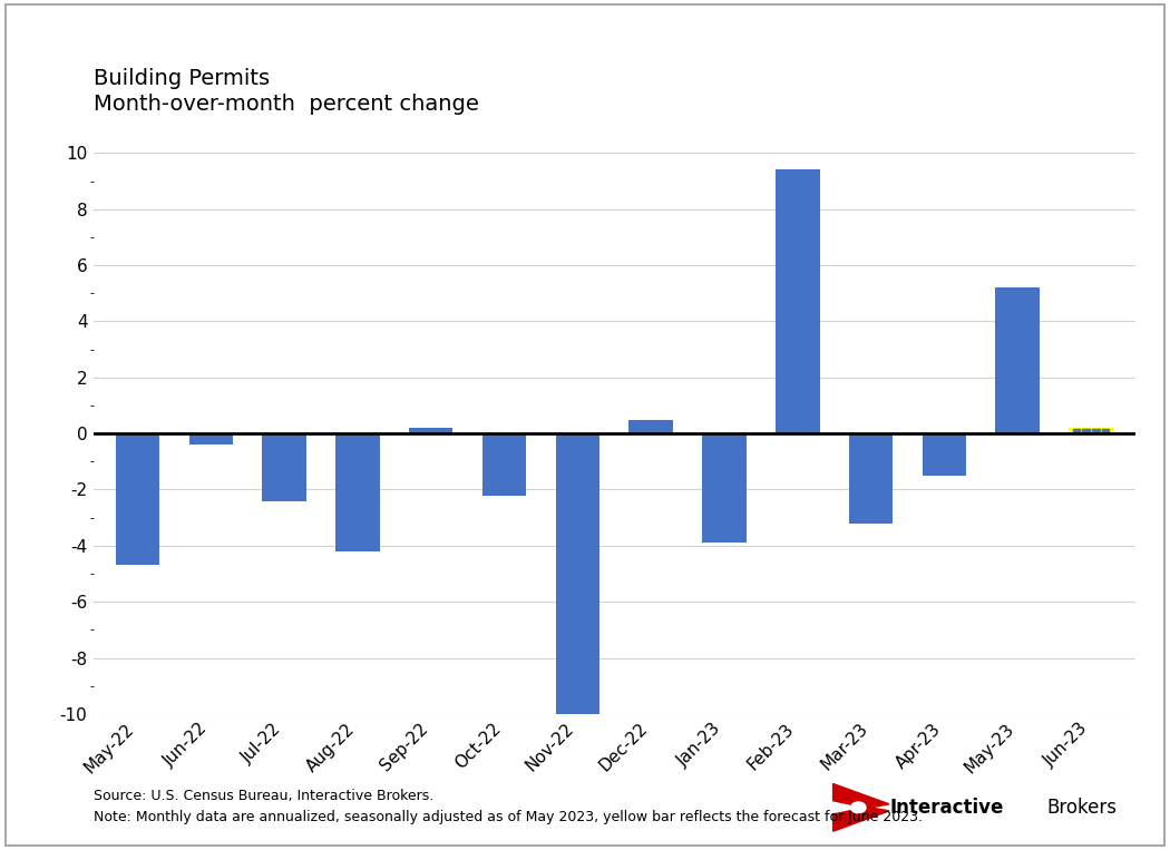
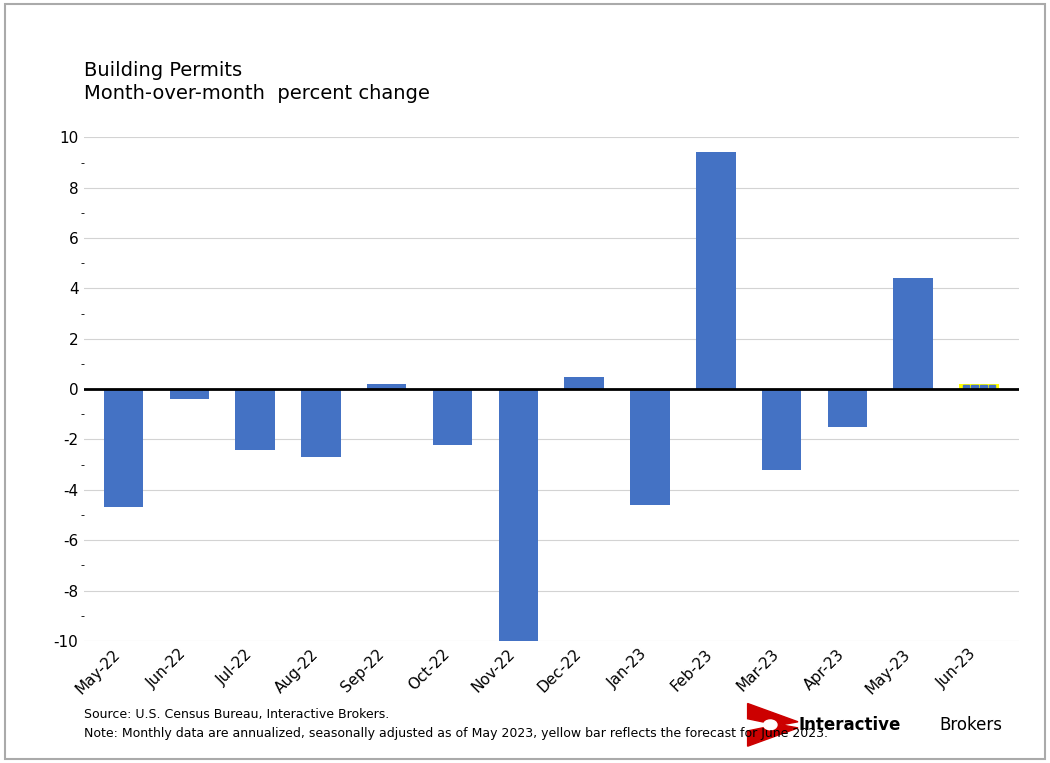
Aug-22: -4.2 -> -2.7
Jan-23: -3.9 -> -4.6
May-23: 5.2 -> 4.4
